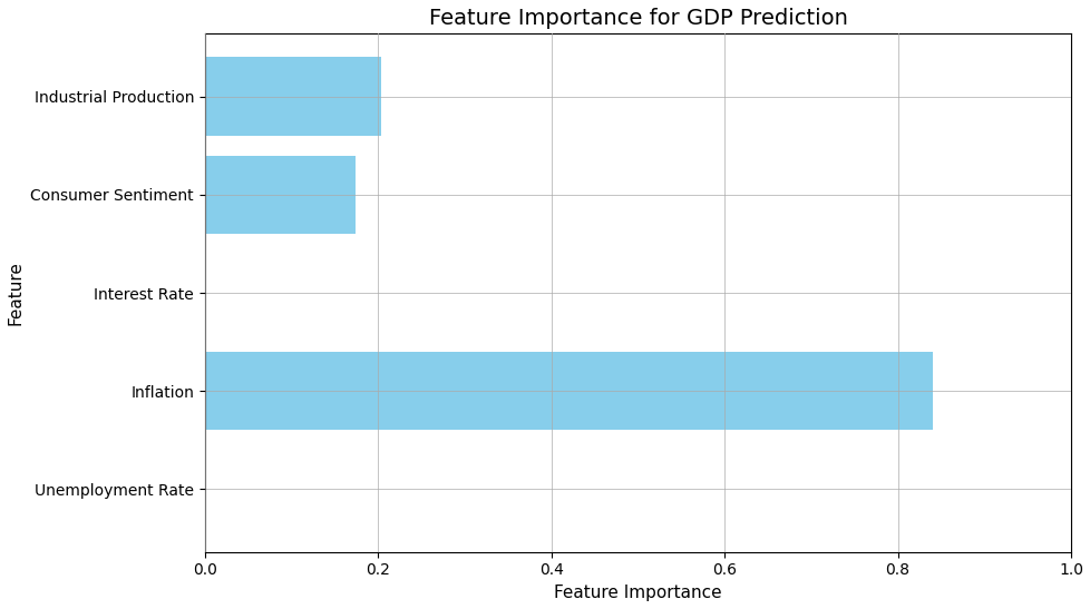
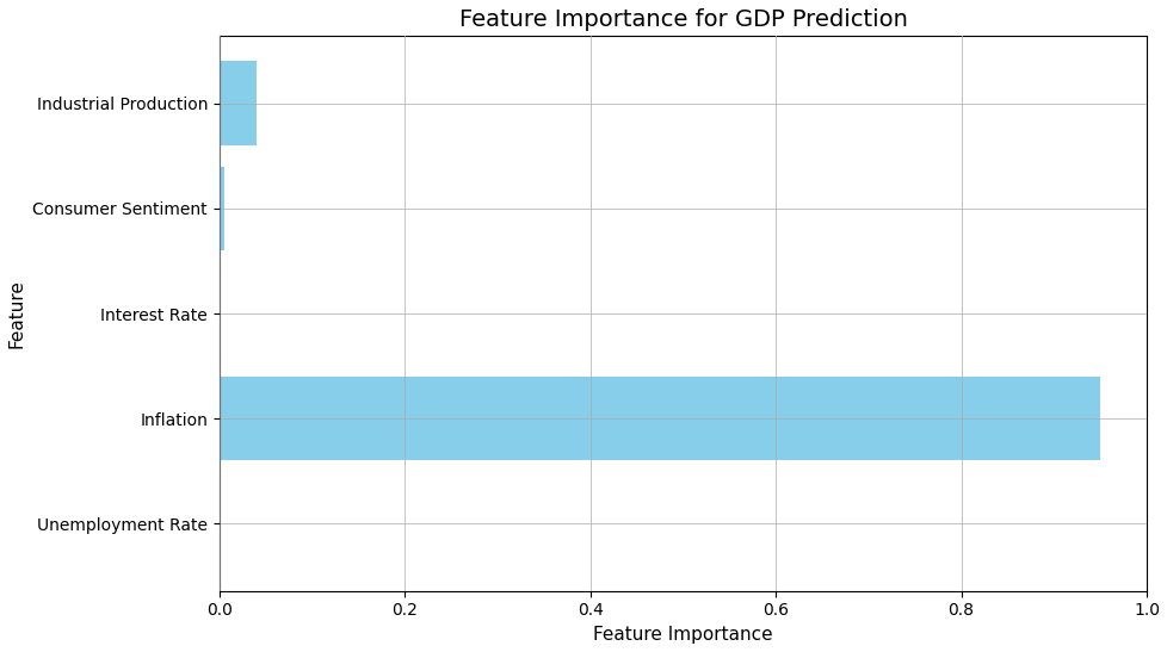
Industrial Production: 0.204 -> 0.040
Consumer Sentiment: 0.174 -> 0.005
Inflation: 0.840 -> 0.950
